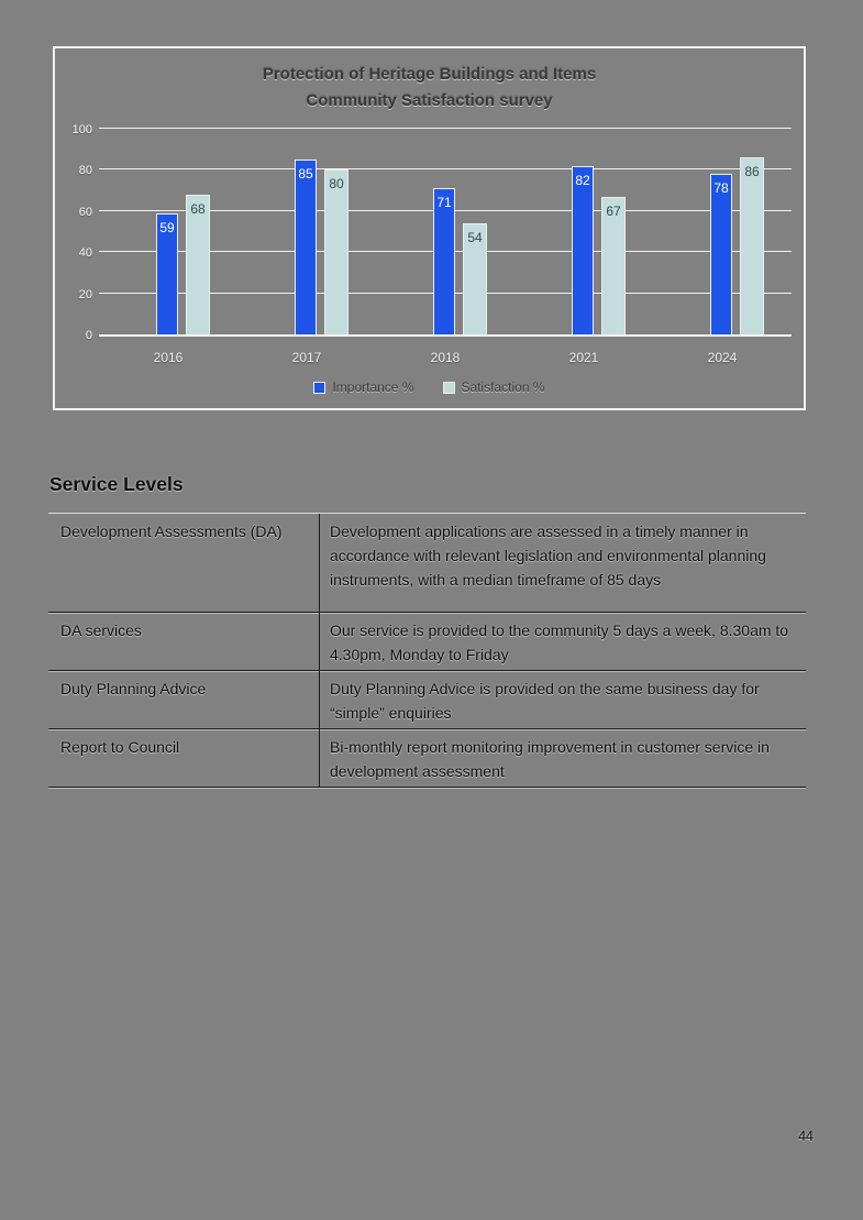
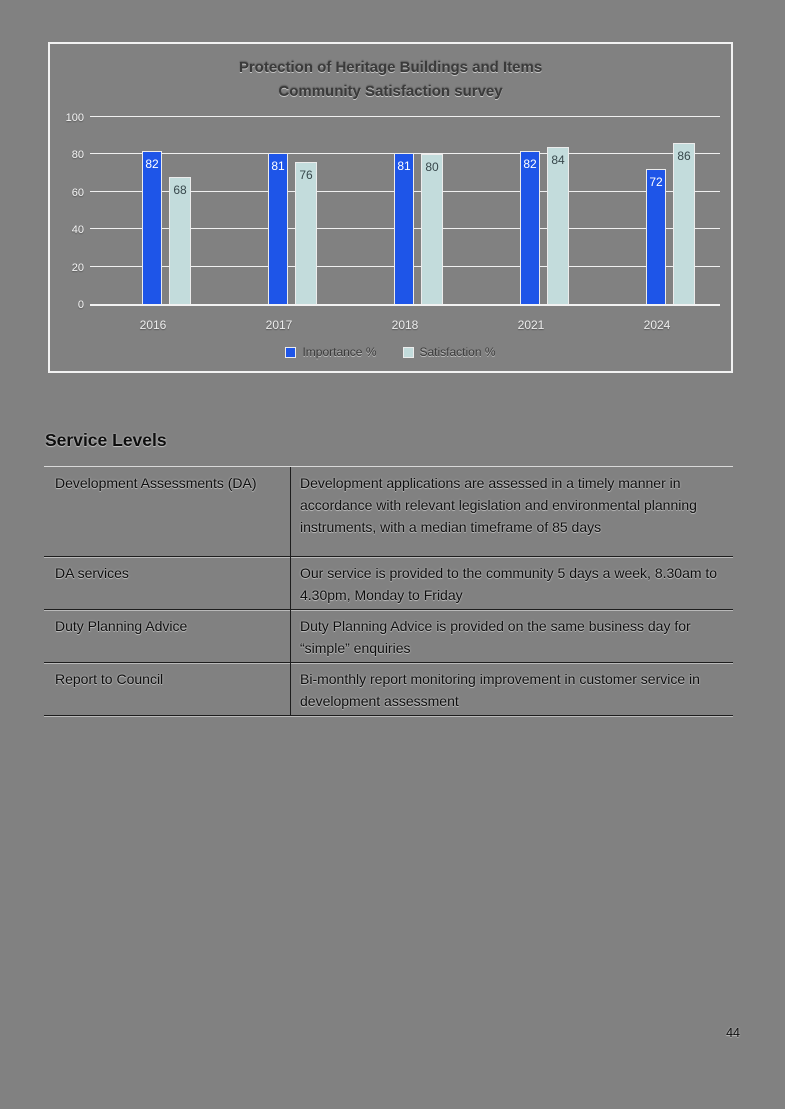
Importance %/2016: 59 -> 82
Importance %/2017: 85 -> 81
Satisfaction %/2017: 80 -> 76
Importance %/2018: 71 -> 81
Satisfaction %/2018: 54 -> 80
Satisfaction %/2021: 67 -> 84
Importance %/2024: 78 -> 72
